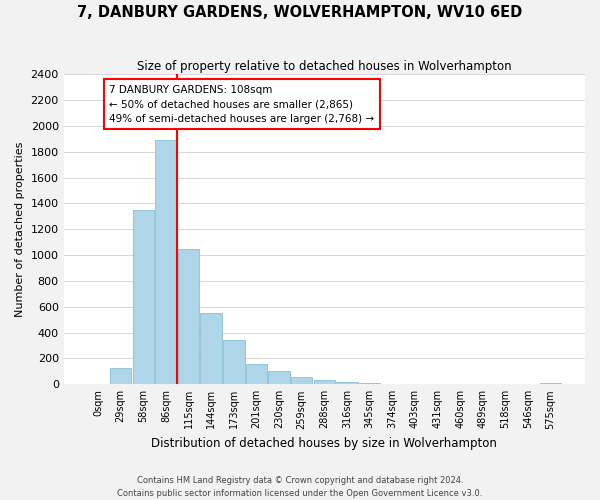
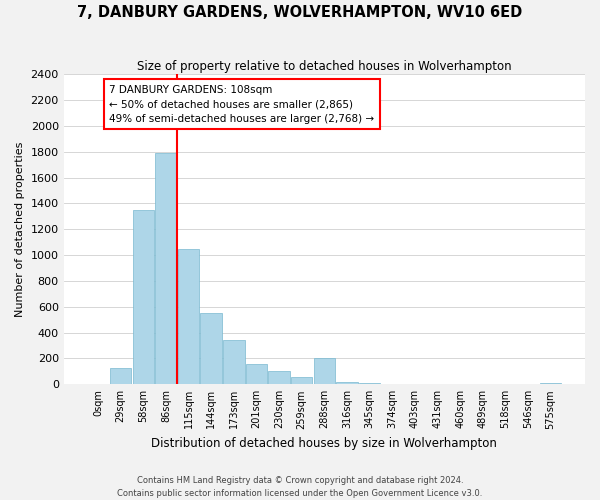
86sqm: 1890 -> 1790
288sqm: 30 -> 200
